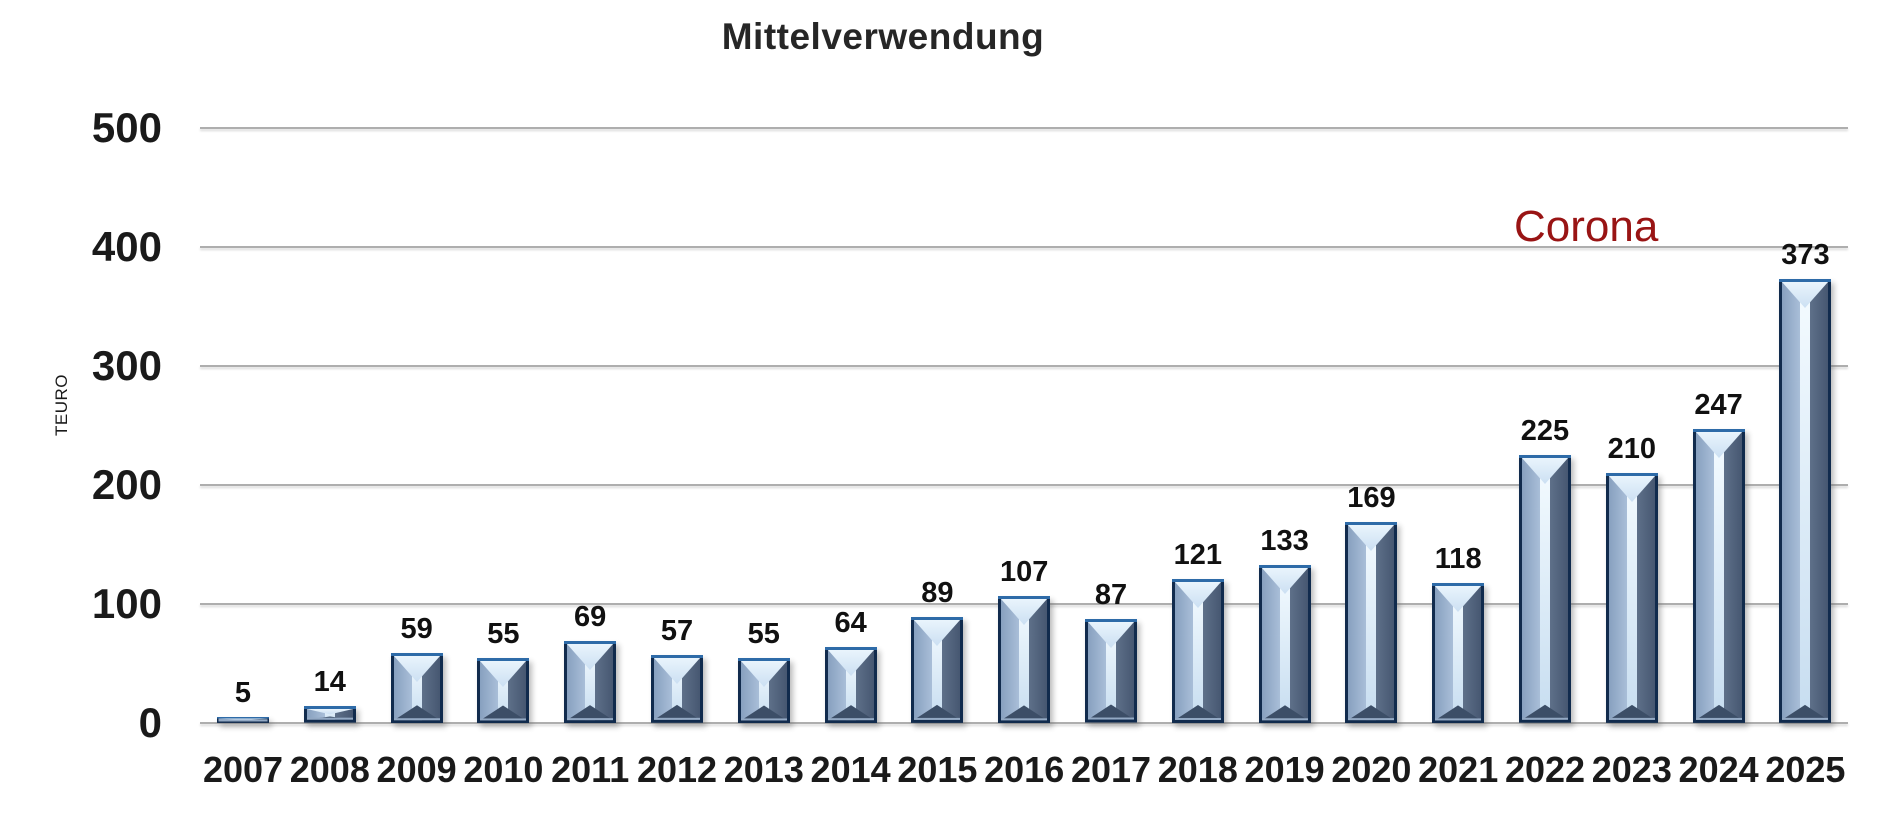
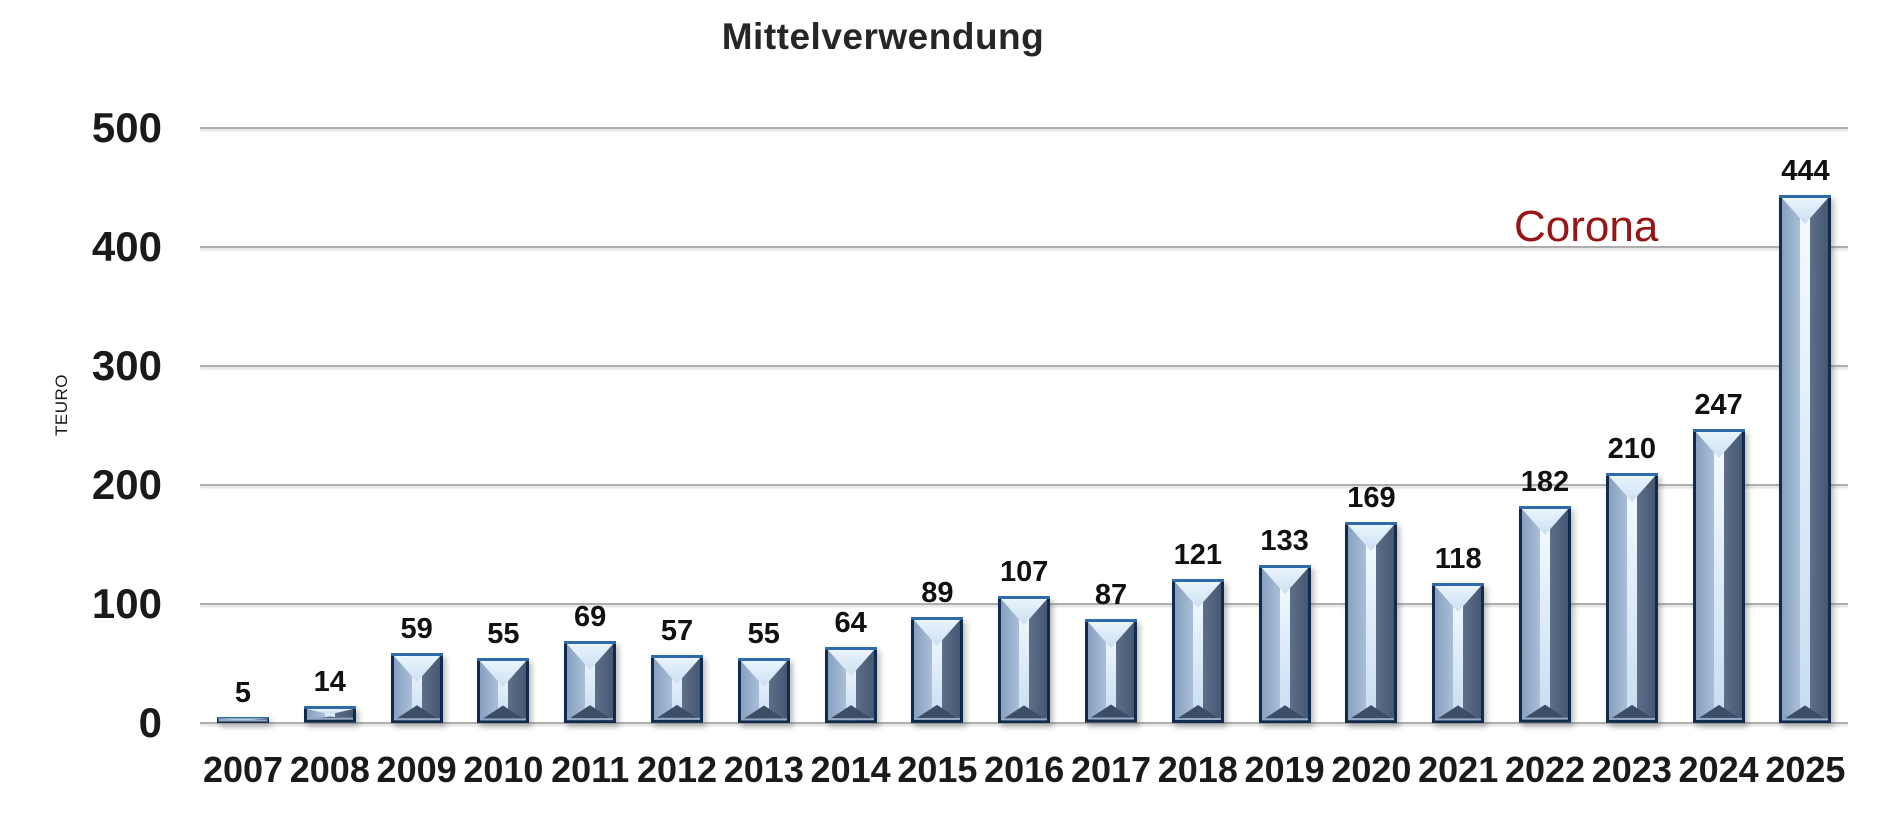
2022: 225 -> 182
2025: 373 -> 444
